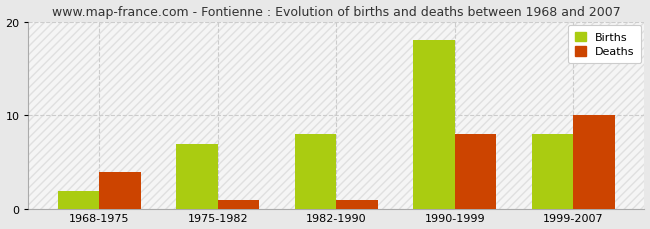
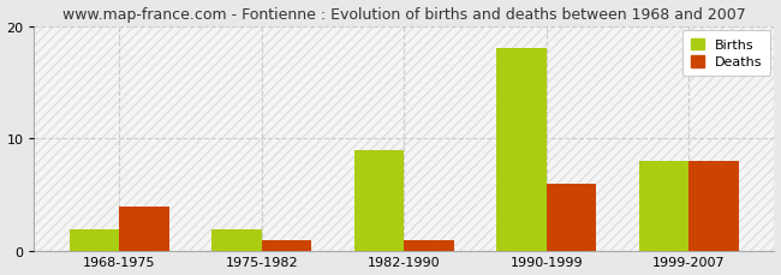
Births/1975-1982: 7 -> 2
Births/1982-1990: 8 -> 9
Deaths/1990-1999: 8 -> 6
Deaths/1999-2007: 10 -> 8
